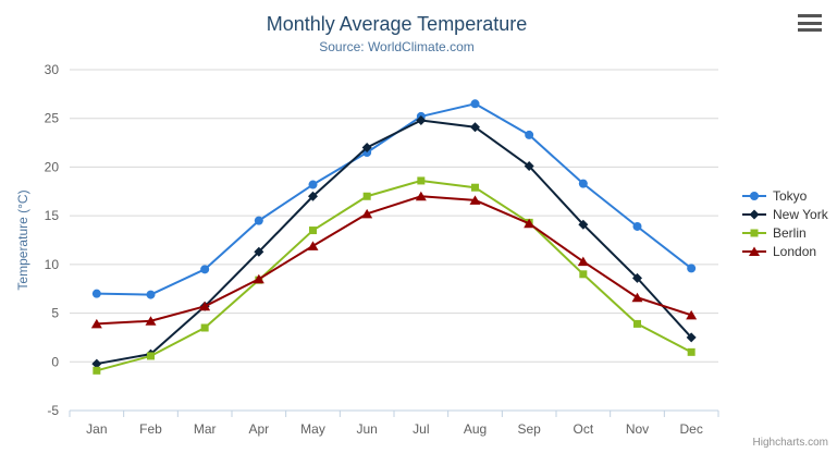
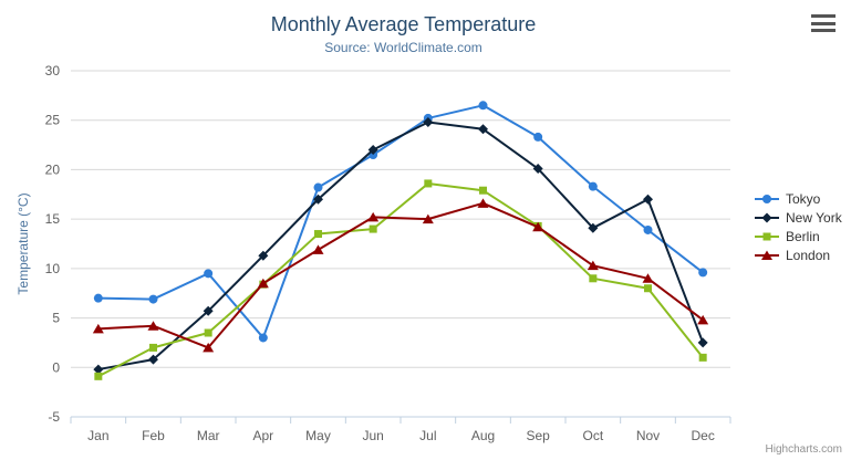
Berlin/Feb: 1 -> 2
London/Mar: 6 -> 2
Tokyo/Apr: 14 -> 3
Berlin/Jun: 17 -> 14
London/Jul: 17 -> 15
New York/Nov: 9 -> 17
Berlin/Nov: 4 -> 8
London/Nov: 7 -> 9
